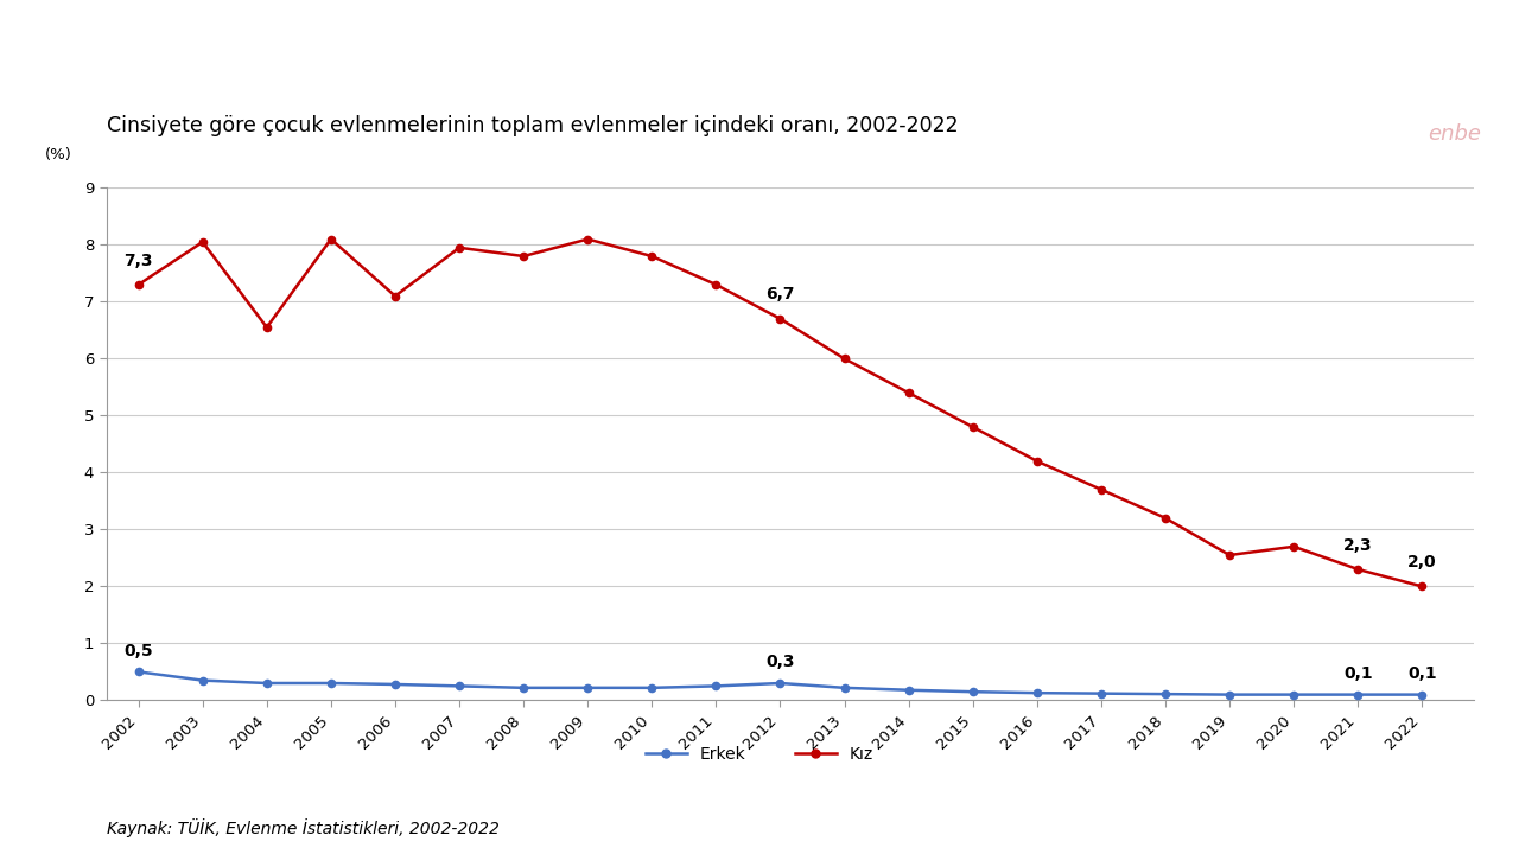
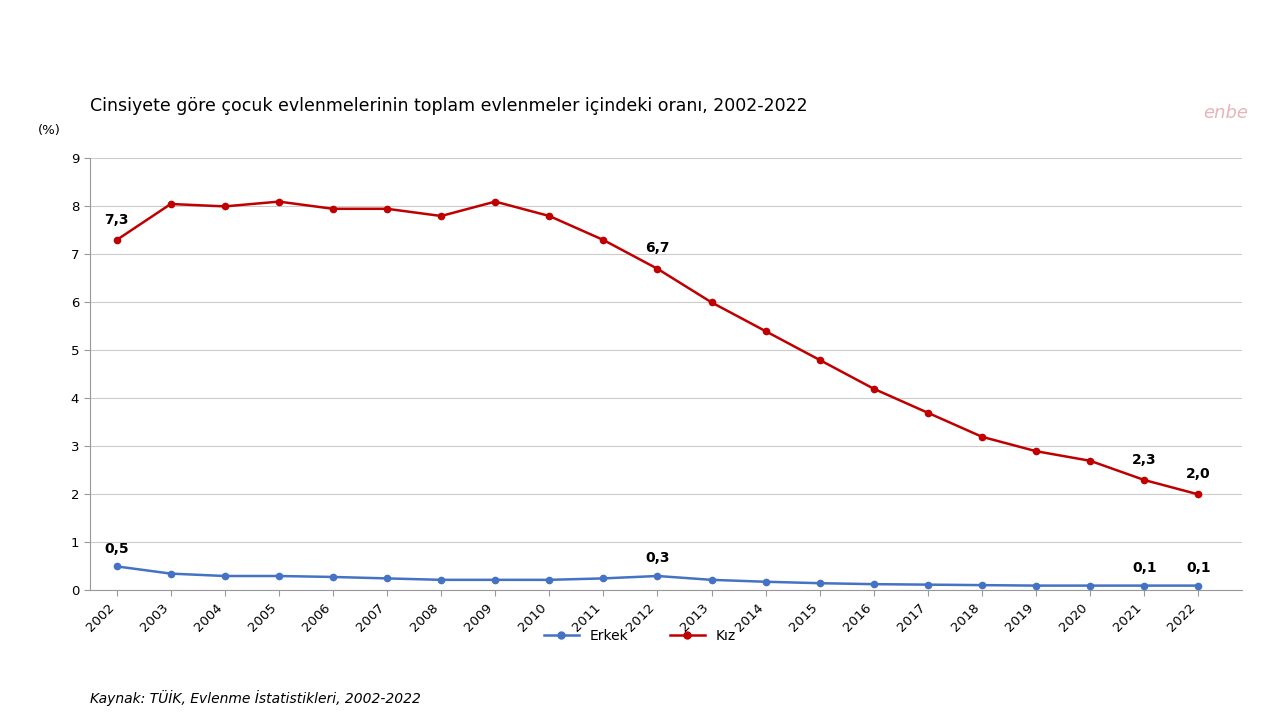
Kız/2004: 6.55 -> 8.00
Kız/2006: 7.10 -> 7.95
Kız/2019: 2.55 -> 2.90
